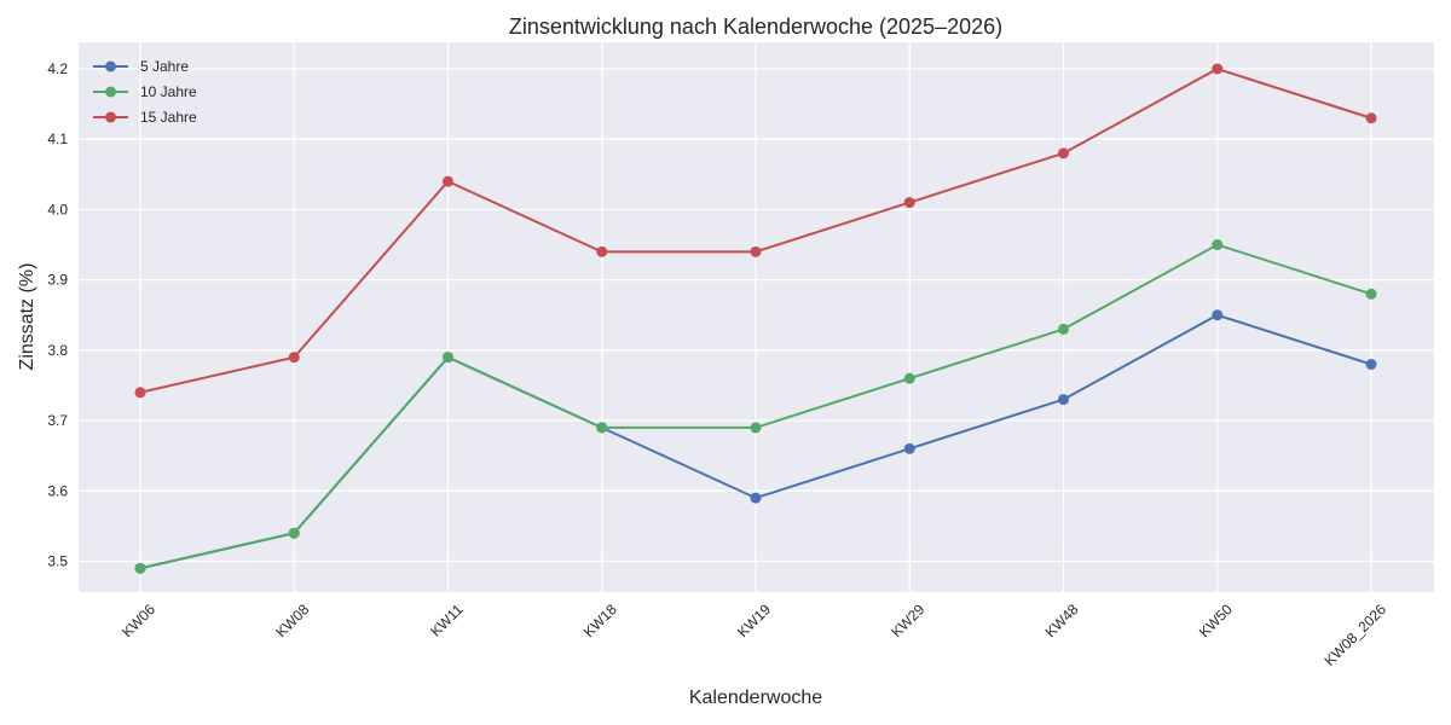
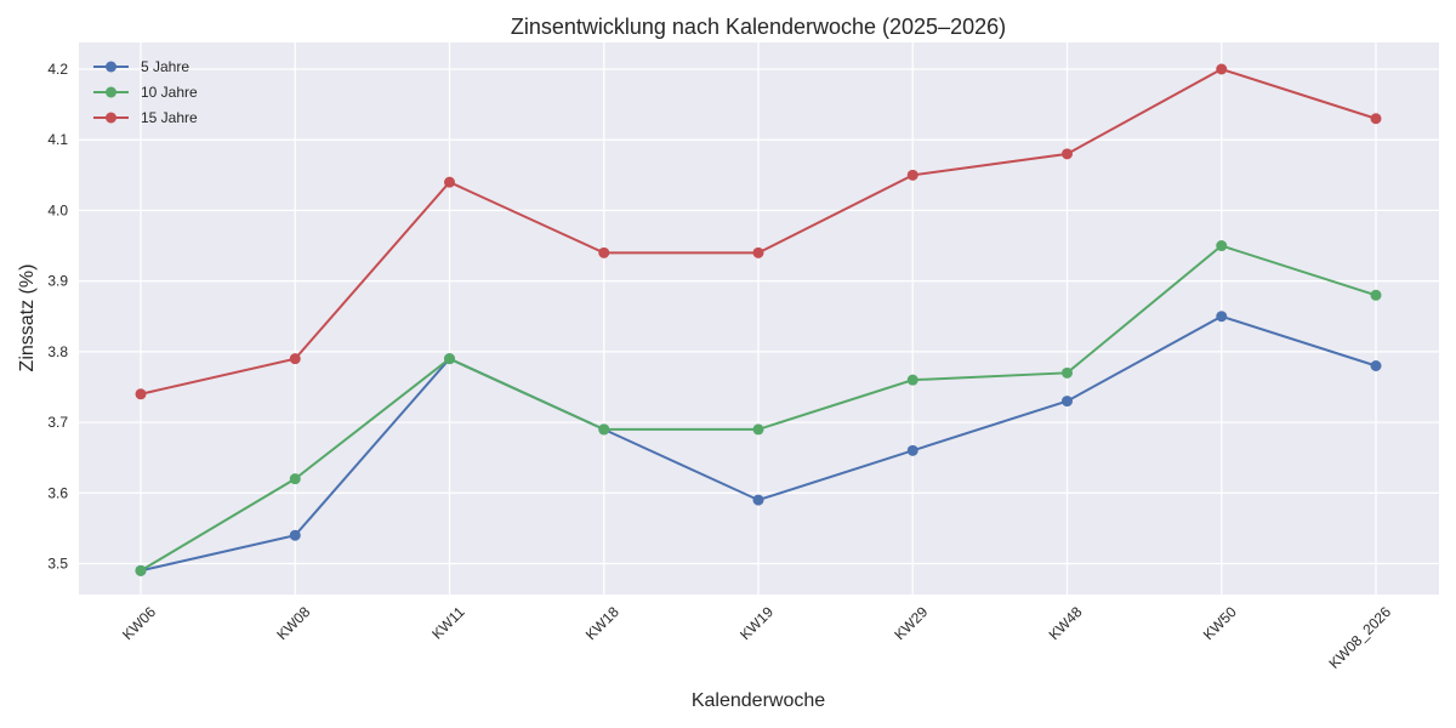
10 Jahre/KW08: 3.54 -> 3.62
15 Jahre/KW29: 4.01 -> 4.05
10 Jahre/KW48: 3.83 -> 3.77
